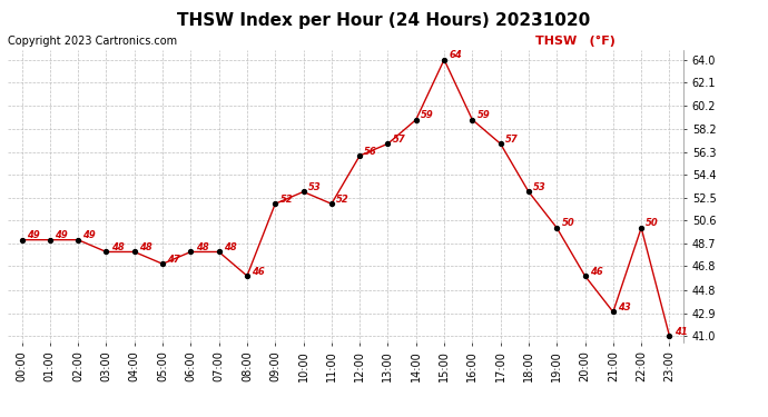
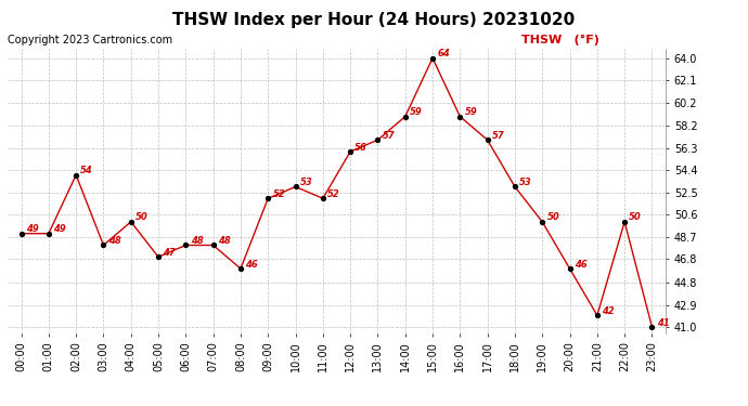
02:00: 49 -> 54
04:00: 48 -> 50
21:00: 43 -> 42
